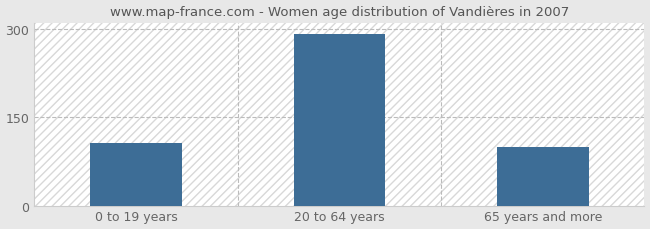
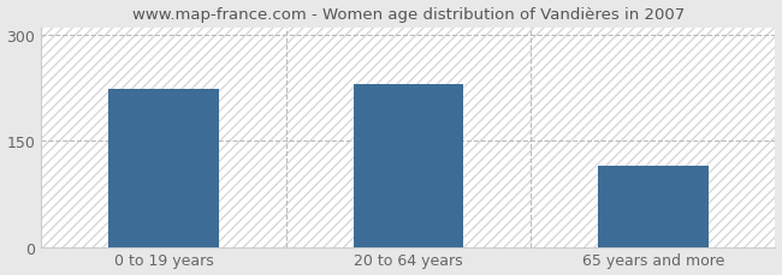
0 to 19 years: 107 -> 224
20 to 64 years: 291 -> 230
65 years and more: 100 -> 114
